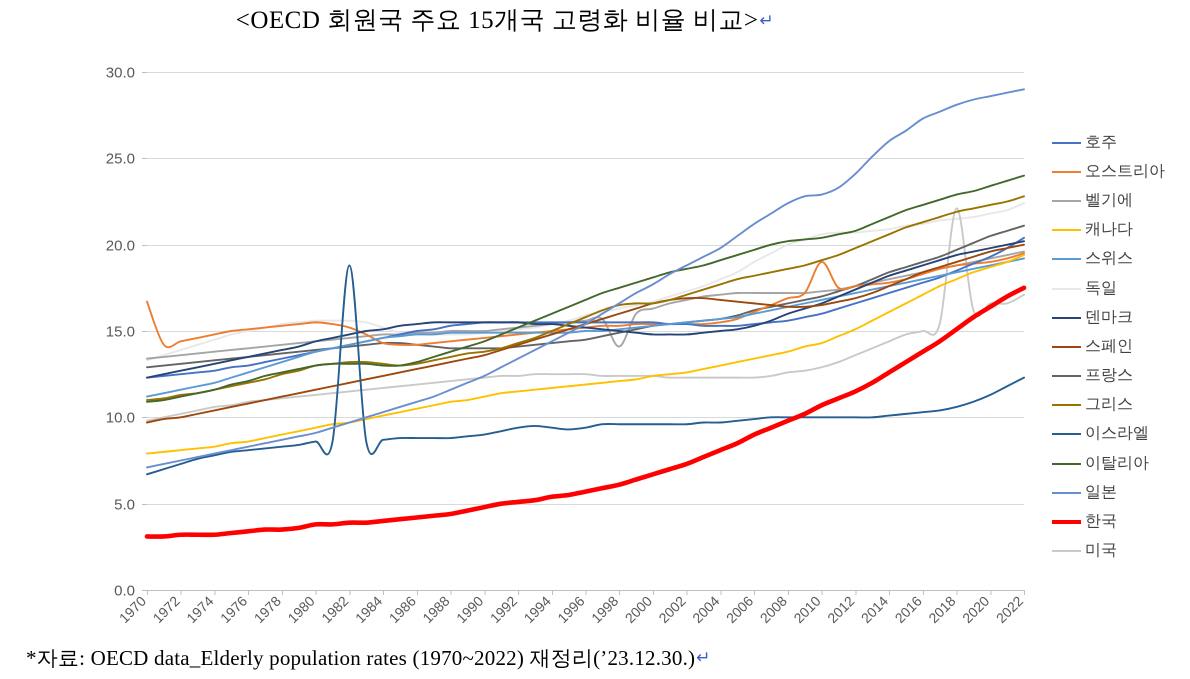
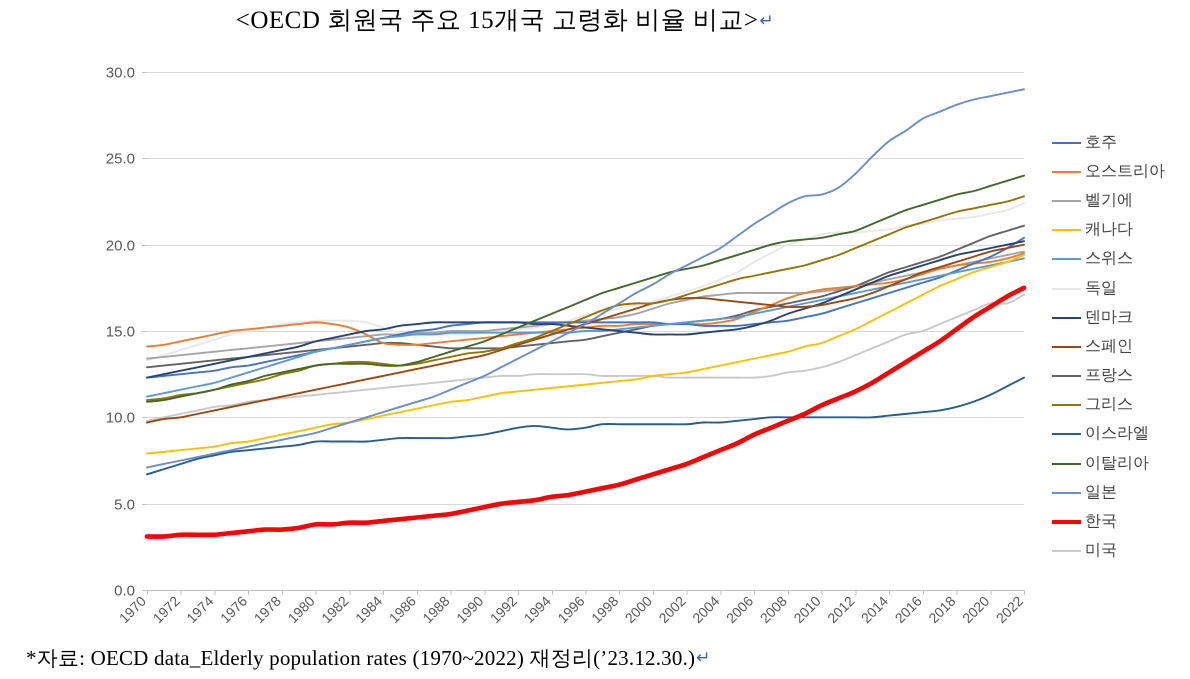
오스트리아/1970: 16.7 -> 14.1
이스라엘/1982: 18.8 -> 8.6
벨기에/1998: 14.1 -> 15.8
오스트리아/2010: 19.0 -> 17.4
미국/2018: 22.1 -> 15.8
